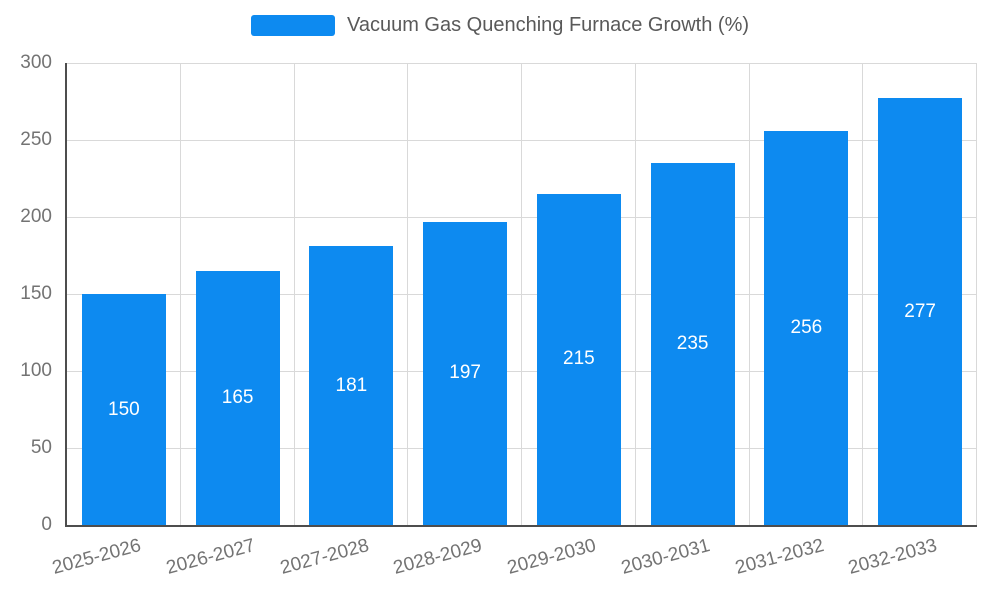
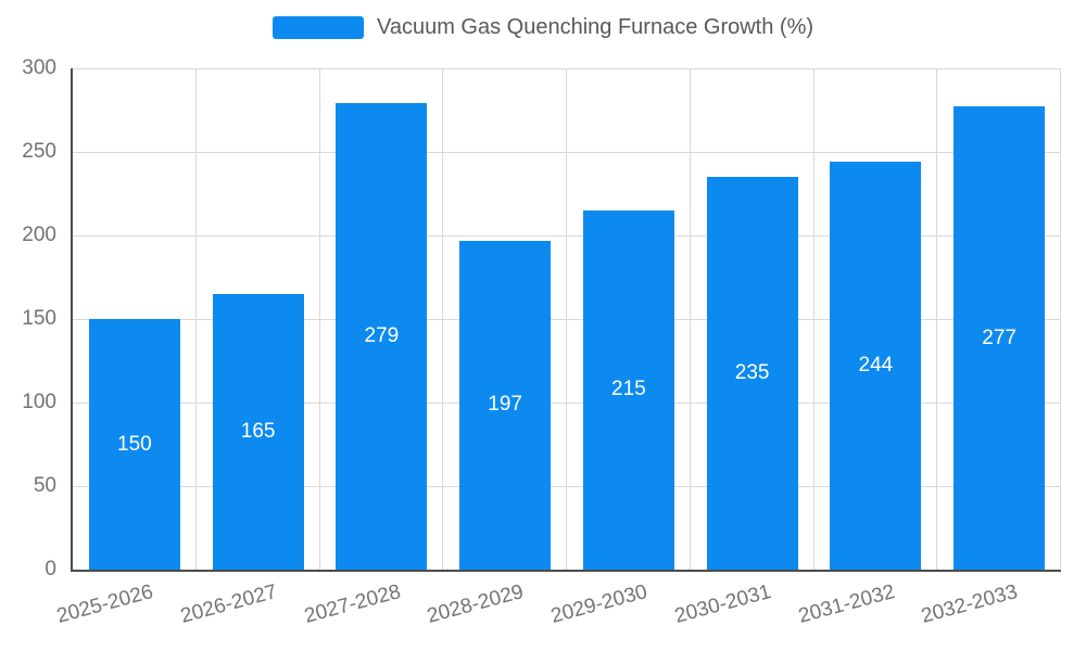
2027-2028: 181 -> 279
2031-2032: 256 -> 244
